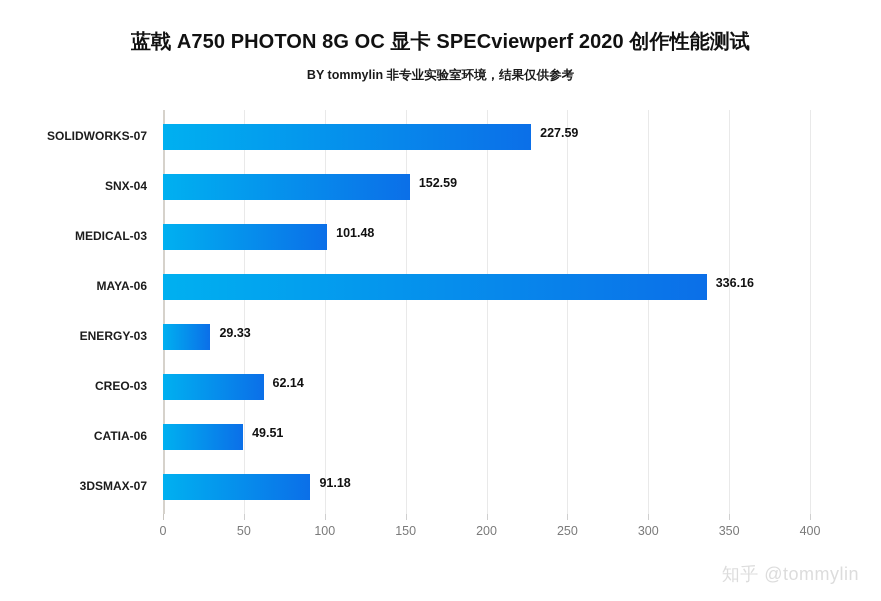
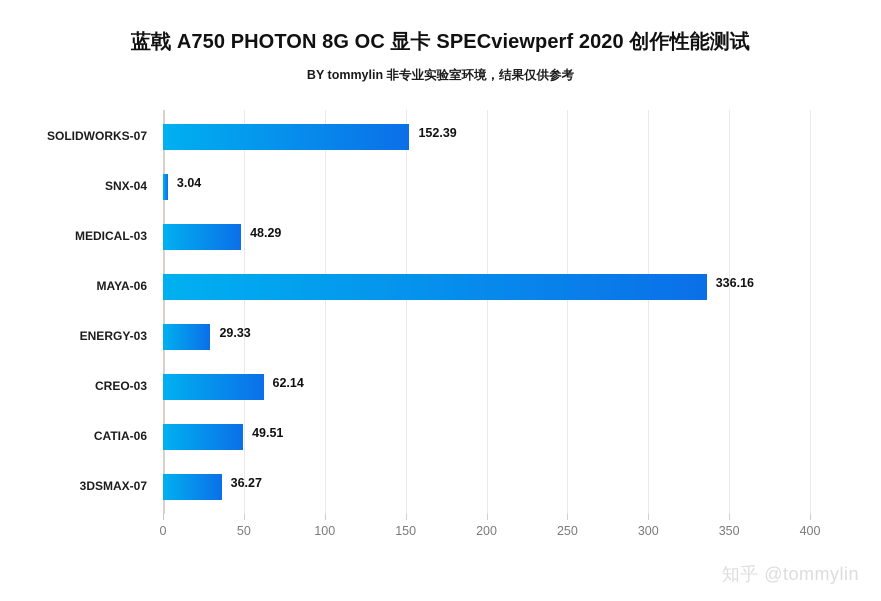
SOLIDWORKS-07: 227.59 -> 152.39
SNX-04: 152.59 -> 3.04
MEDICAL-03: 101.48 -> 48.29
3DSMAX-07: 91.18 -> 36.27
